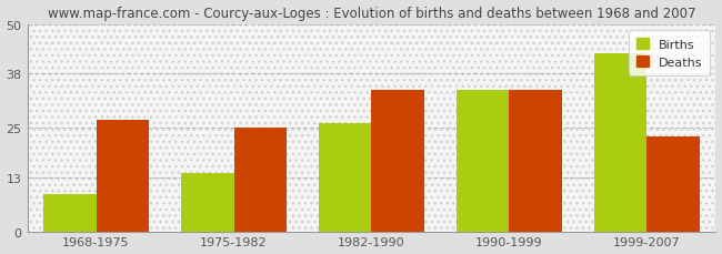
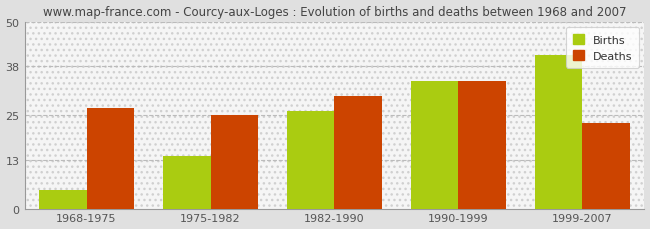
Births/1968-1975: 9 -> 5
Deaths/1982-1990: 34 -> 30
Births/1999-2007: 43 -> 41
